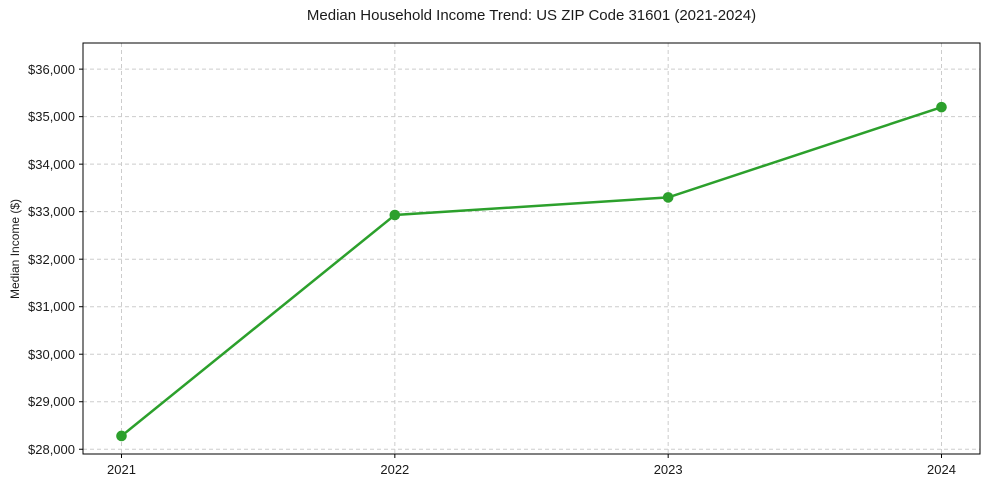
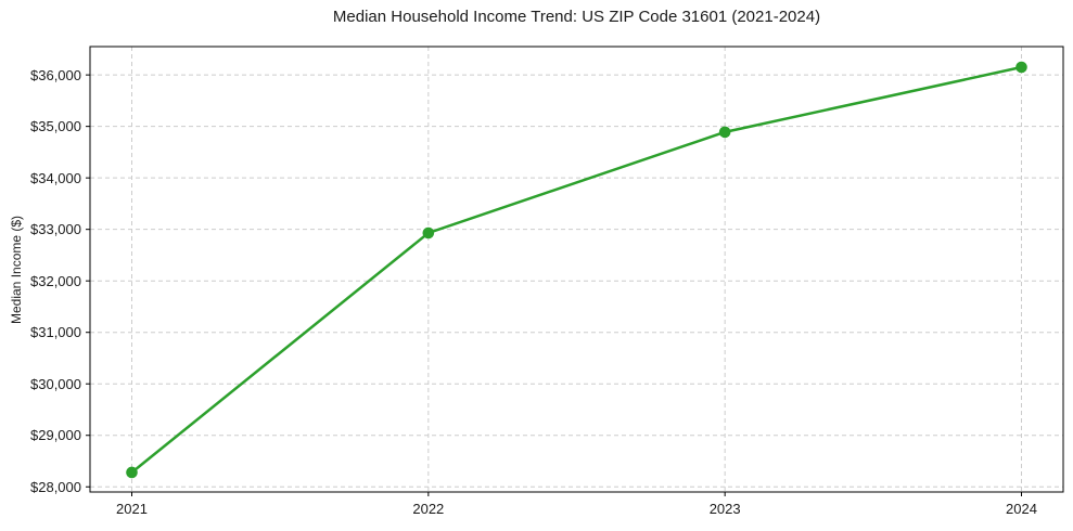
2023: $33300 -> $34900
2024: $35200 -> $36200
